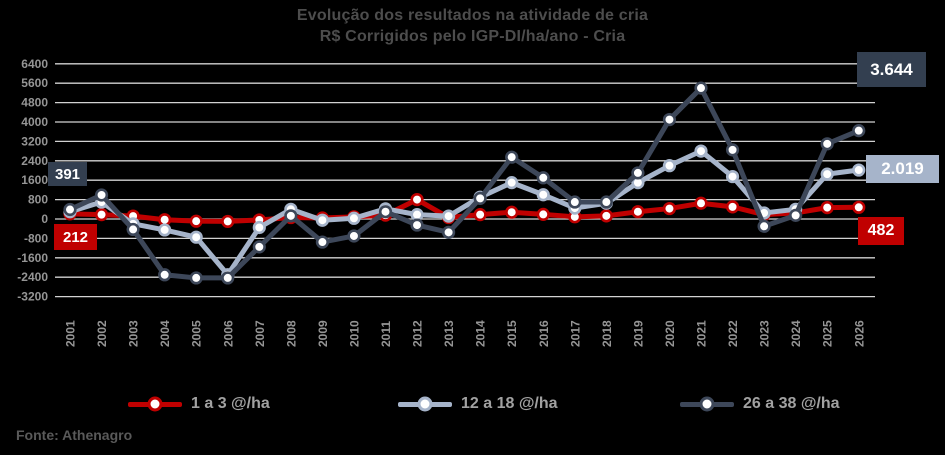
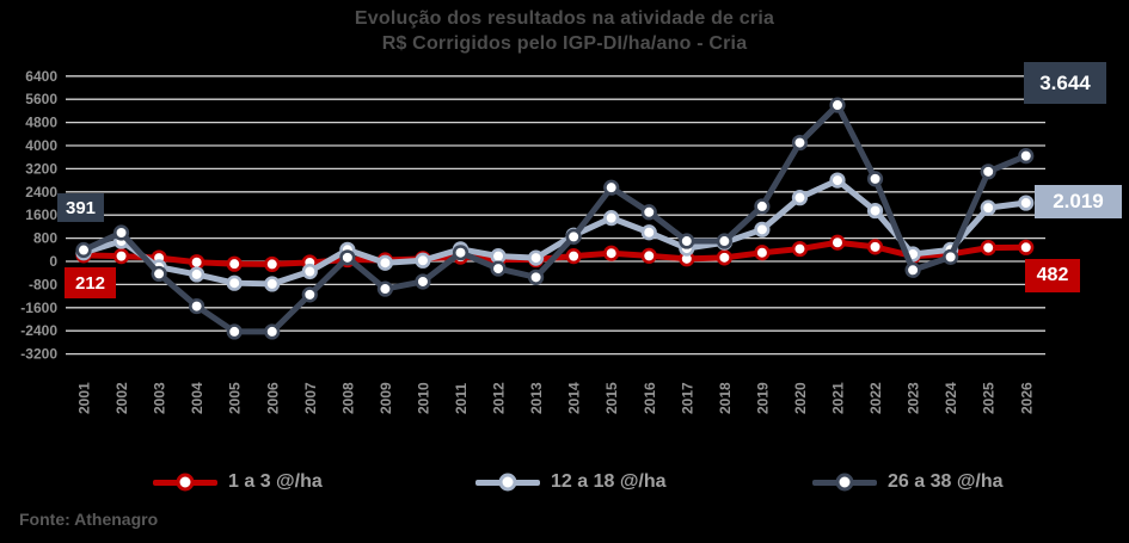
26 a 38 @/ha/2004: -2300 -> -1600
12 a 18 @/ha/2006: -2300 -> -800
1 a 3 @/ha/2012: 800 -> 100
12 a 18 @/ha/2019: 1500 -> 1100
